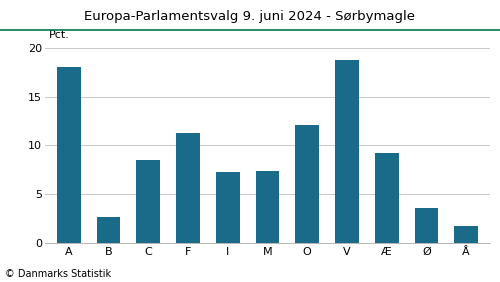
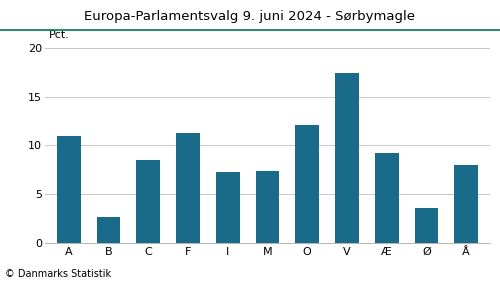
A: 18.0 -> 11.0
V: 18.8 -> 17.4
Å: 1.7 -> 8.0
